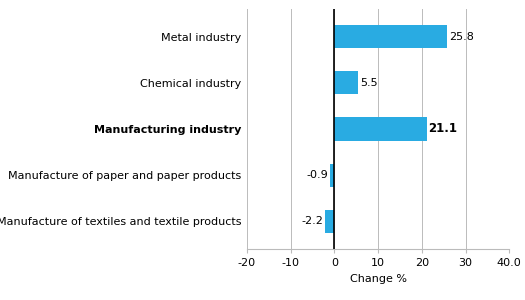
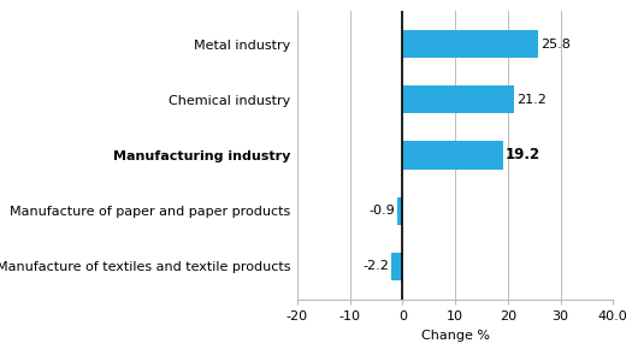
Chemical industry: 5.5 -> 21.2
Manufacturing industry: 21.1 -> 19.2
